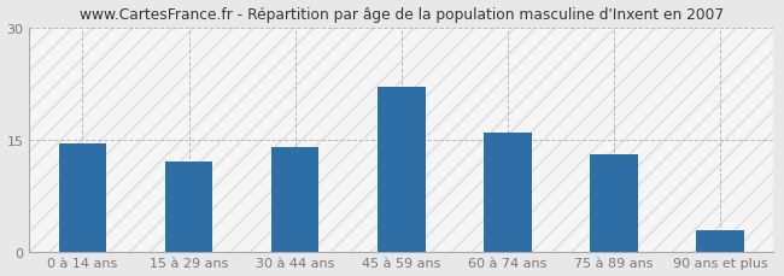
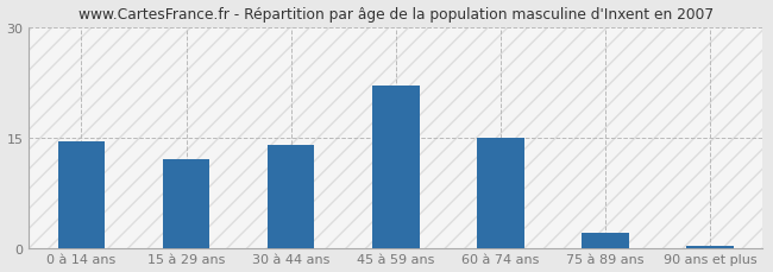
60 à 74 ans: 16.0 -> 15.0
75 à 89 ans: 13.0 -> 2.0
90 ans et plus: 2.8 -> 0.2
